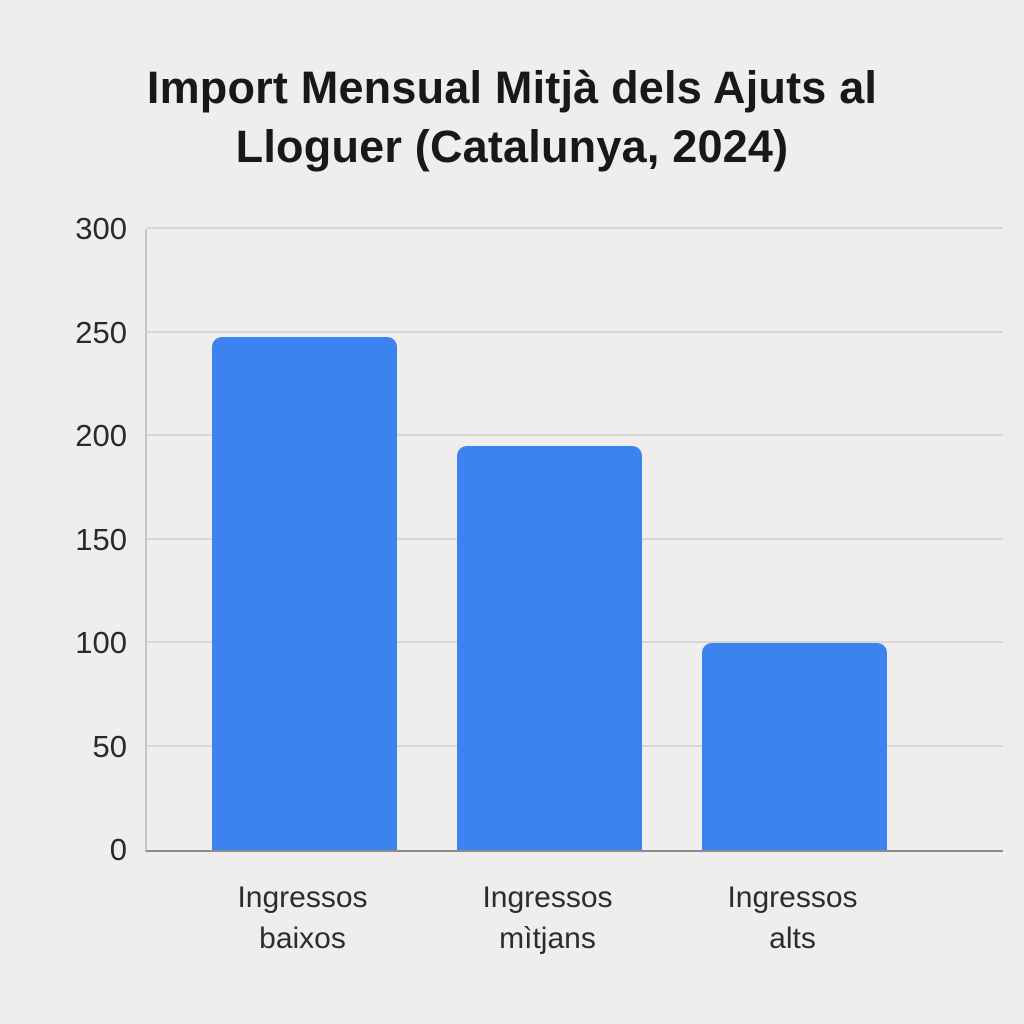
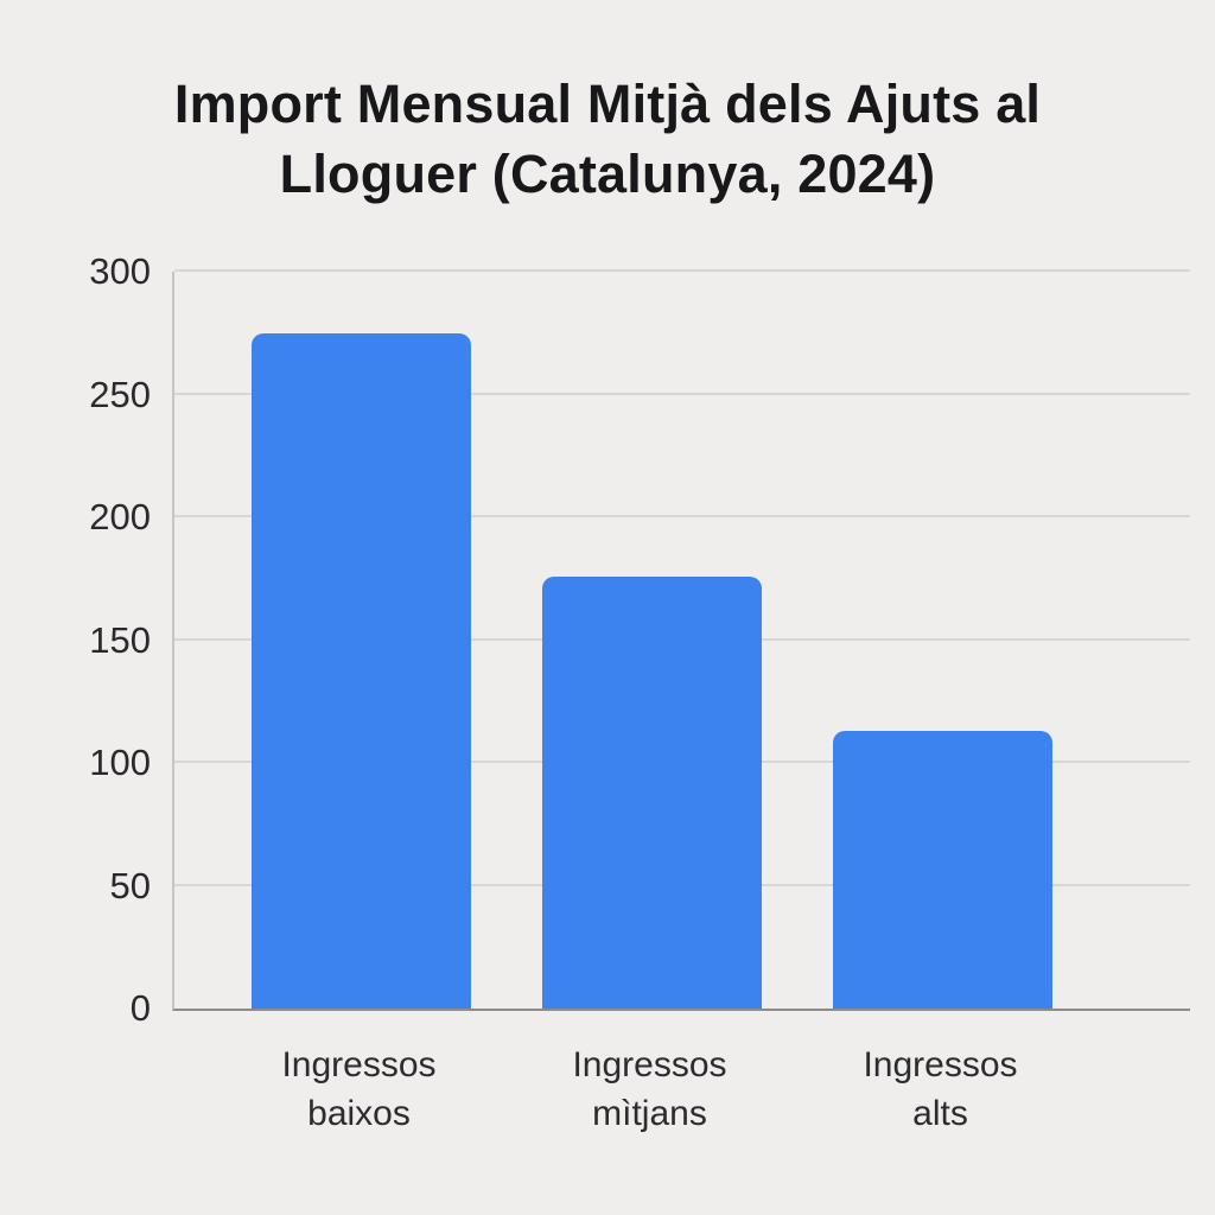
Ingressos baixos: 248 -> 275
Ingressos mìtjans: 195 -> 176
Ingressos alts: 100 -> 113
